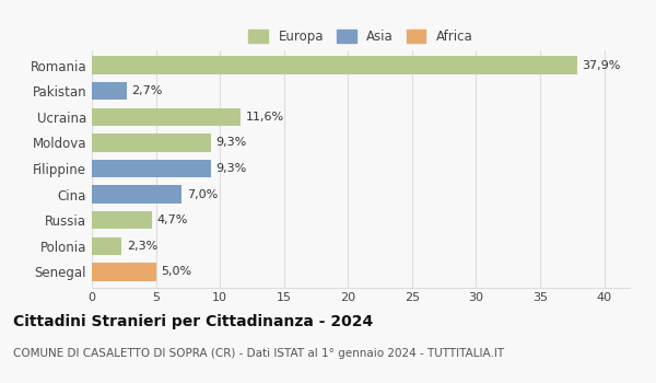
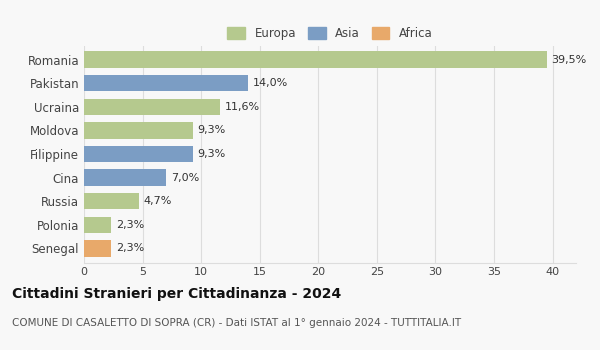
Romania: 37,9% -> 39,5%
Pakistan: 2,7% -> 14,0%
Senegal: 5,0% -> 2,3%
